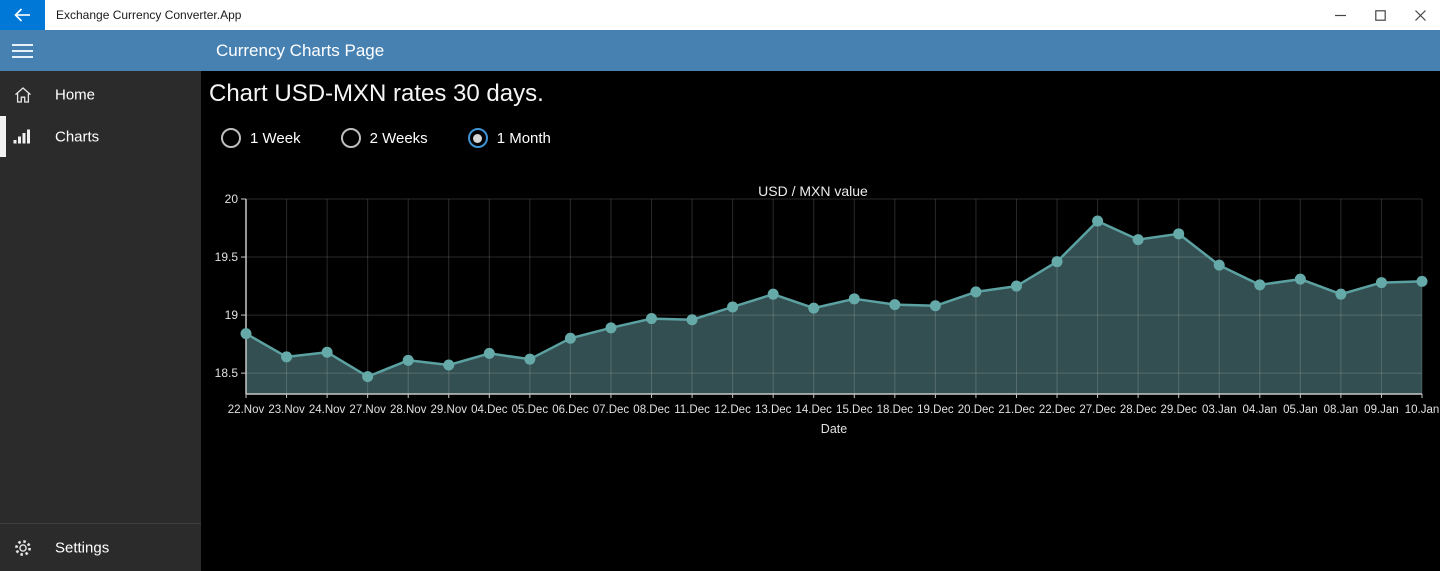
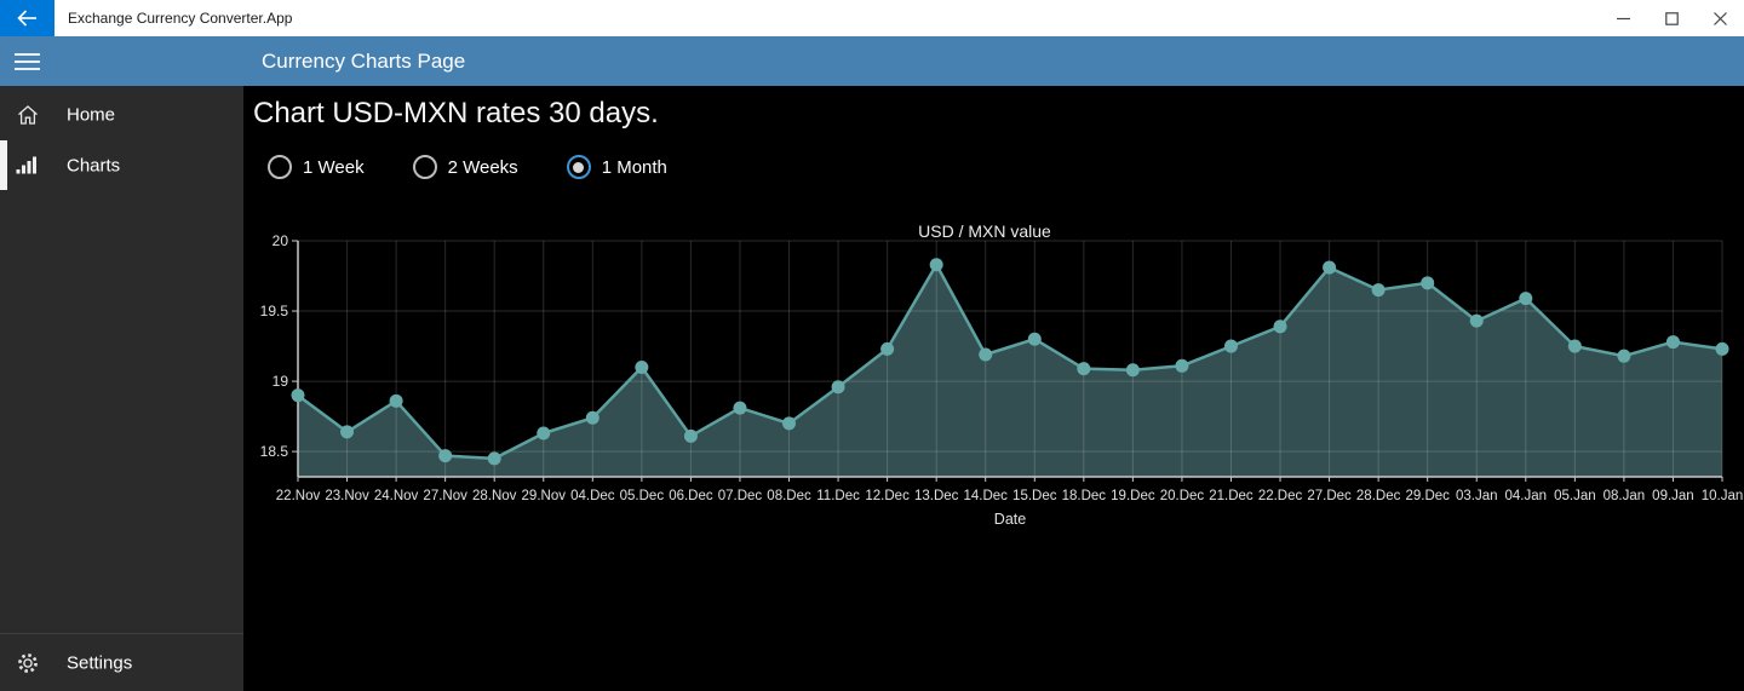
22.Nov: 18.84 -> 18.90
24.Nov: 18.68 -> 18.86
28.Nov: 18.61 -> 18.45
29.Nov: 18.57 -> 18.63
04.Dec: 18.67 -> 18.74
05.Dec: 18.62 -> 19.10
06.Dec: 18.80 -> 18.61
07.Dec: 18.89 -> 18.81
08.Dec: 18.97 -> 18.70
12.Dec: 19.07 -> 19.23
13.Dec: 19.18 -> 19.83
14.Dec: 19.06 -> 19.19
15.Dec: 19.14 -> 19.30
20.Dec: 19.20 -> 19.11
22.Dec: 19.46 -> 19.39
04.Jan: 19.26 -> 19.59
05.Jan: 19.31 -> 19.25
10.Jan: 19.29 -> 19.23
